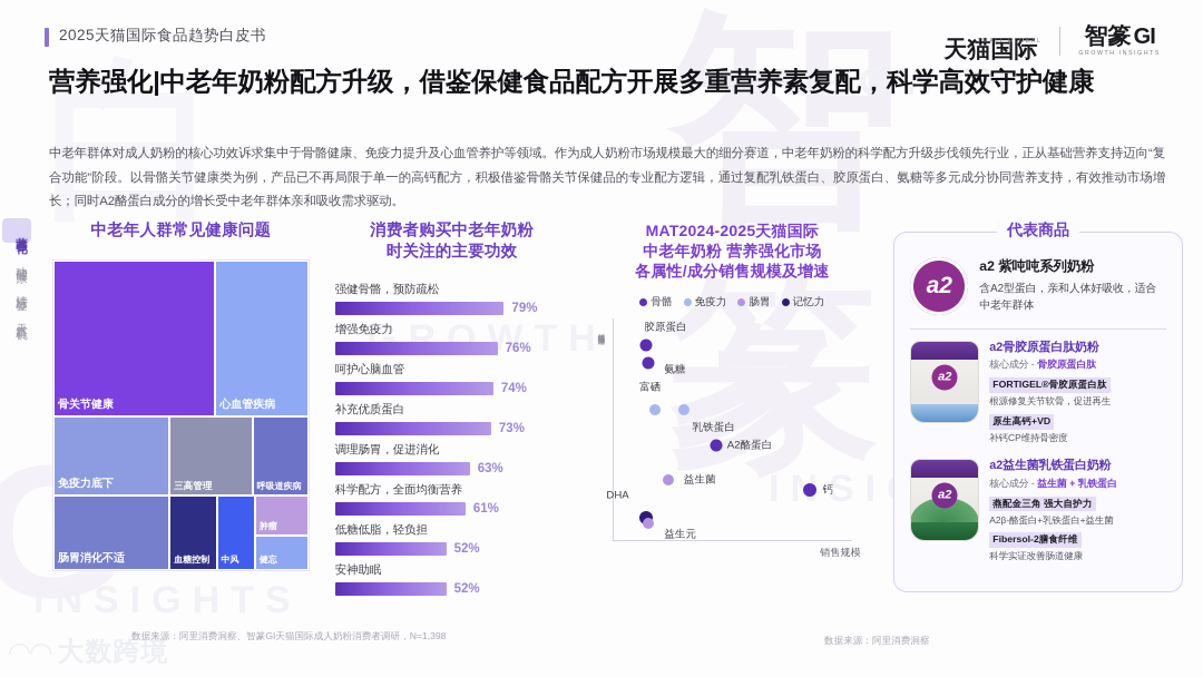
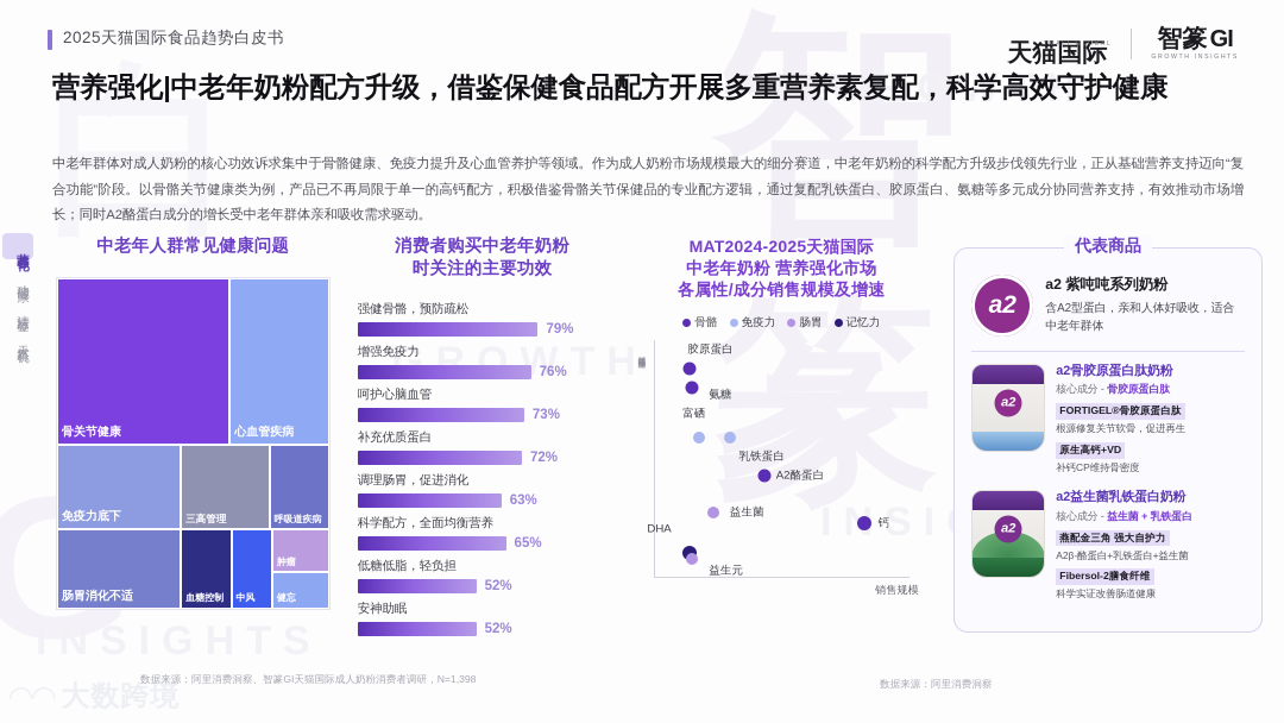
消费者购买中老年奶粉时关注的主要功效/呵护心脑血管: 74% -> 73%
消费者购买中老年奶粉时关注的主要功效/补充优质蛋白: 73% -> 72%
消费者购买中老年奶粉时关注的主要功效/科学配方，全面均衡营养: 61% -> 65%
